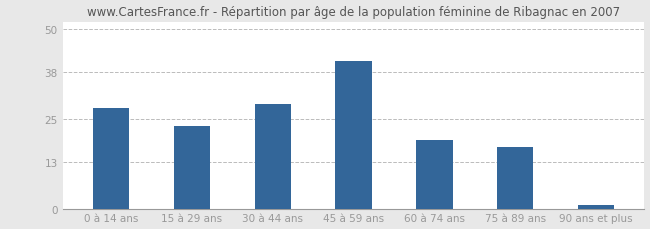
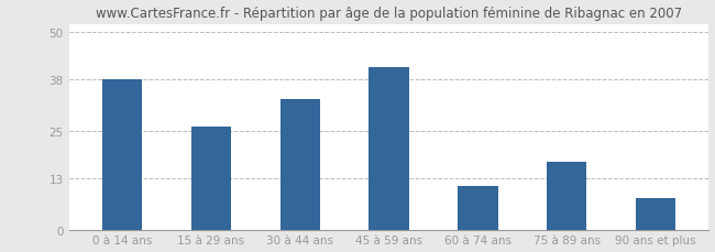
0 à 14 ans: 28 -> 38
15 à 29 ans: 23 -> 26
30 à 44 ans: 29 -> 33
60 à 74 ans: 19 -> 11
90 ans et plus: 1 -> 8
